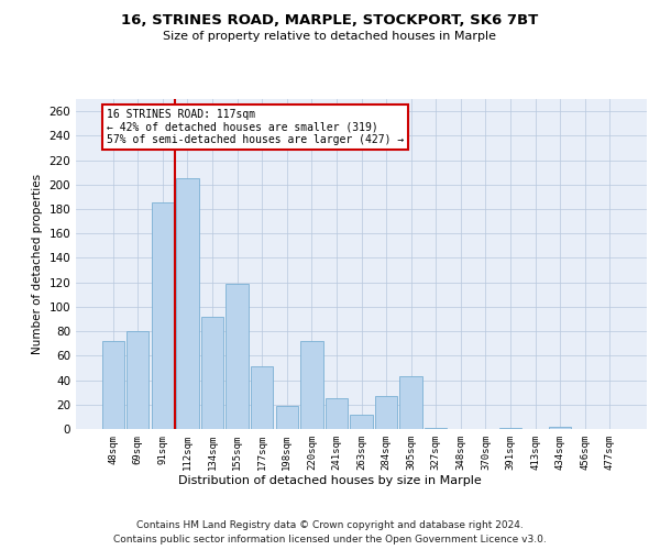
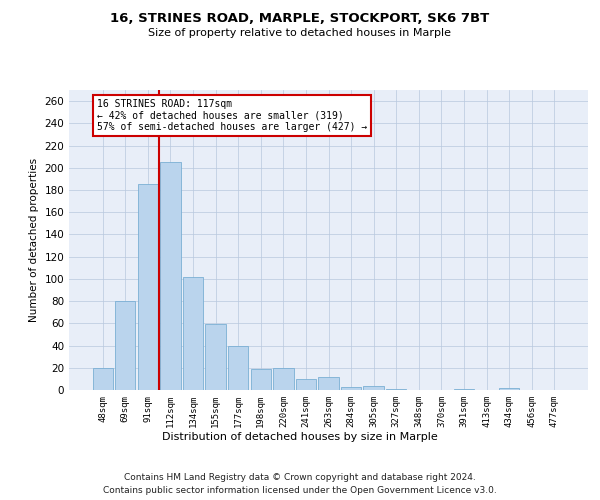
48sqm: 72 -> 20
134sqm: 92 -> 102
155sqm: 119 -> 59
177sqm: 51 -> 40
220sqm: 72 -> 20
241sqm: 25 -> 10
284sqm: 27 -> 3
305sqm: 43 -> 4
